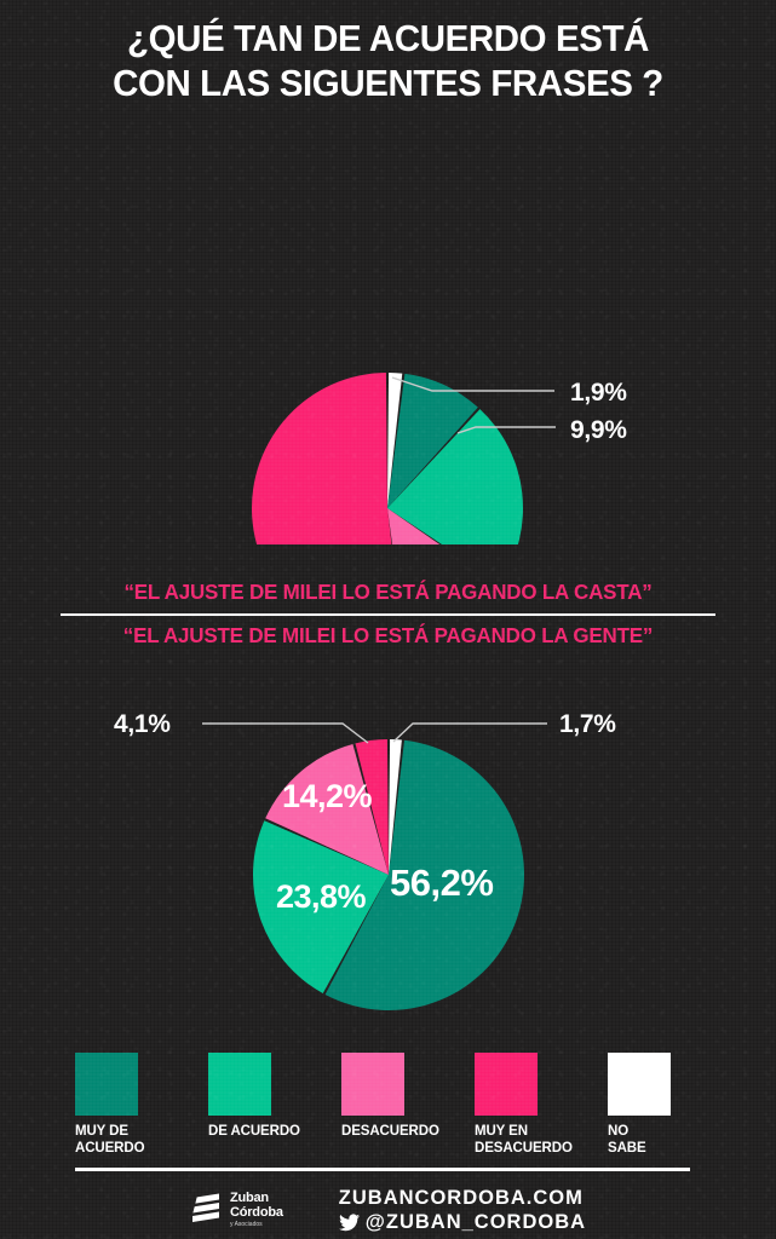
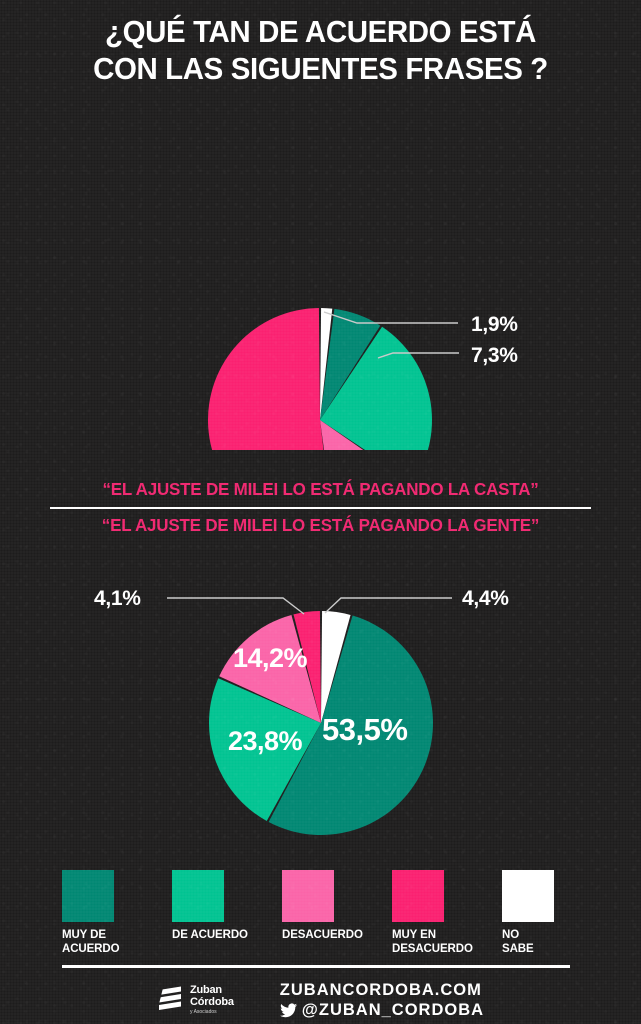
“EL AJUSTE DE MILEI LO ESTÁ PAGANDO LA CASTA”/MUY DE ACUERDO: 9,9% -> 7,3%
“EL AJUSTE DE MILEI LO ESTÁ PAGANDO LA CASTA”/DE ACUERDO: 22,7% -> 25,3%
“EL AJUSTE DE MILEI LO ESTÁ PAGANDO LA GENTE”/NO SABE: 1,7% -> 4,4%
“EL AJUSTE DE MILEI LO ESTÁ PAGANDO LA GENTE”/MUY DE ACUERDO: 56,2% -> 53,5%
